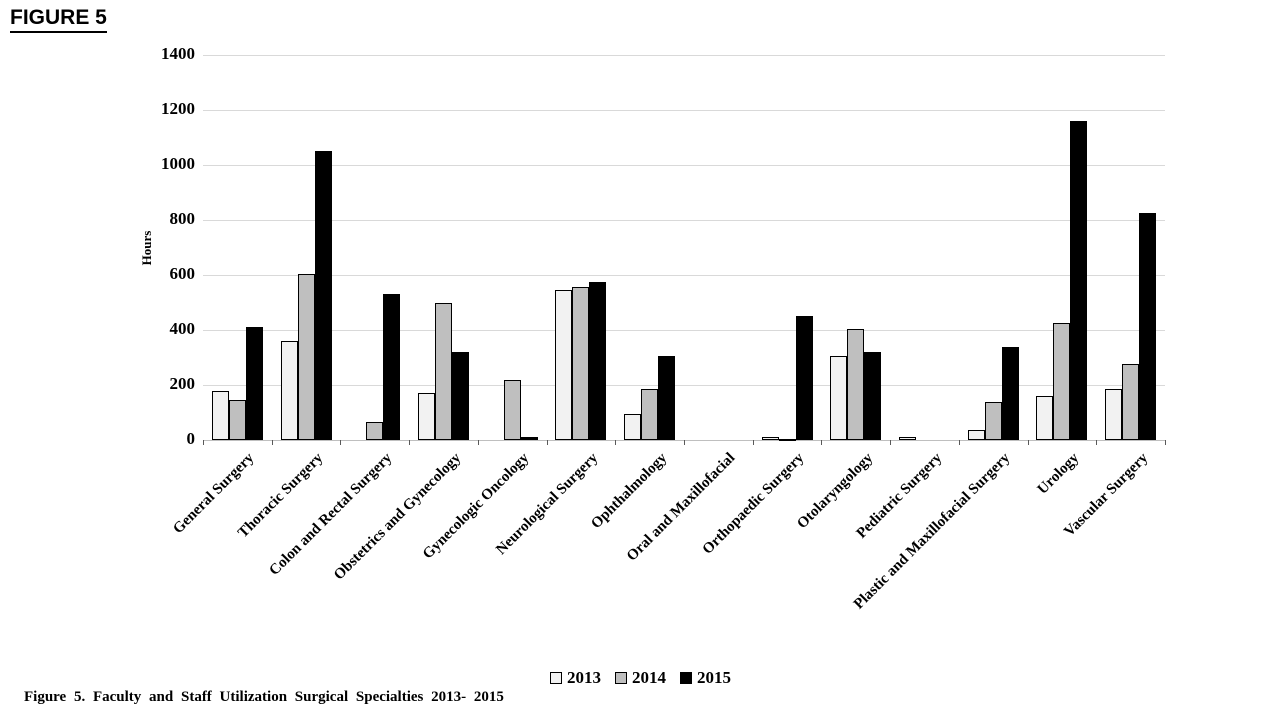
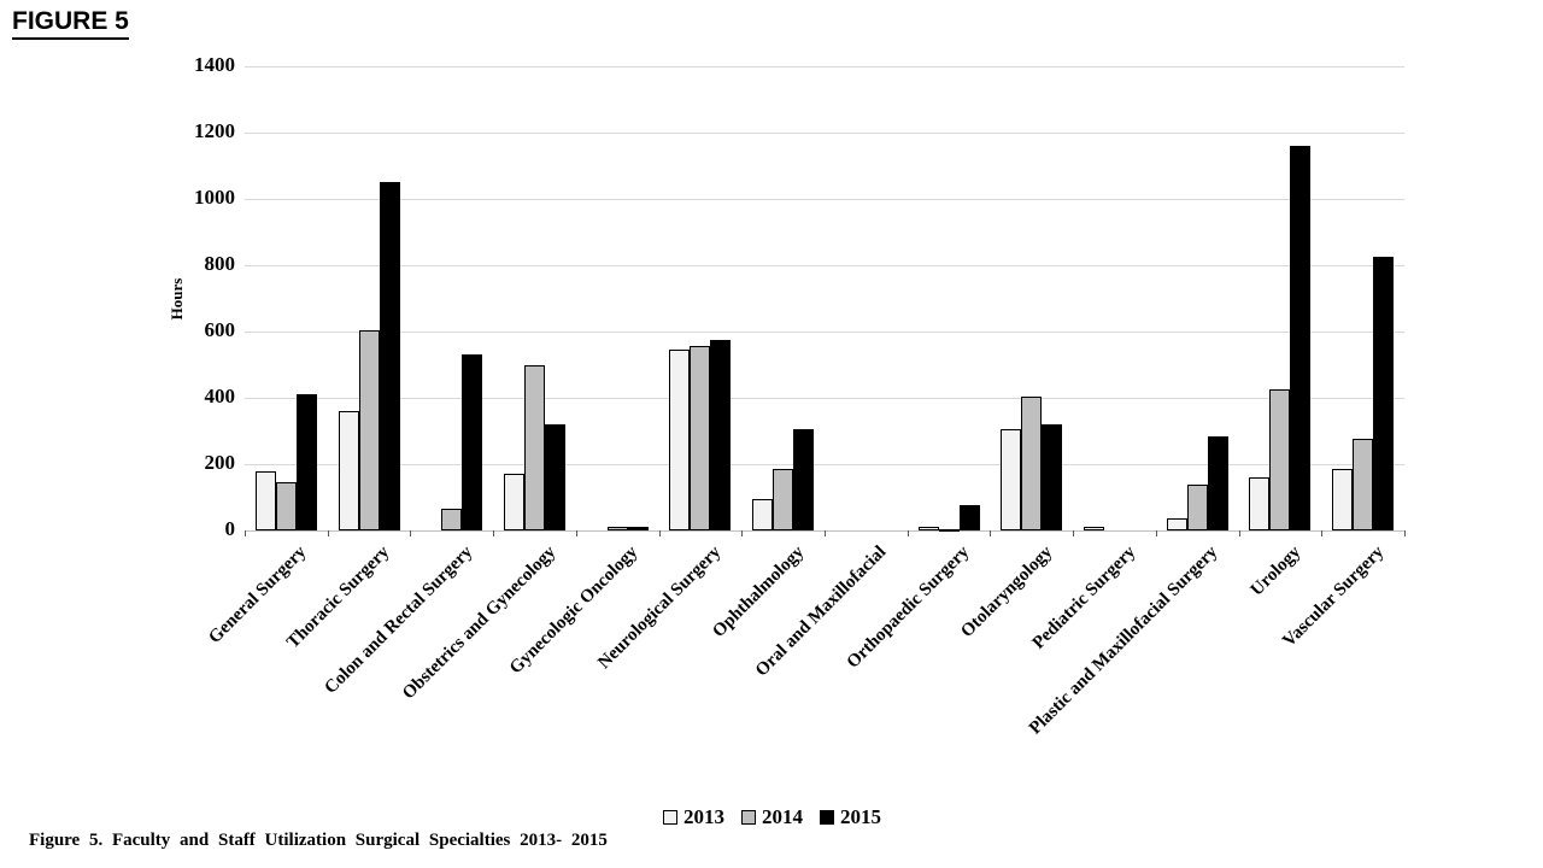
2014/Gynecologic Oncology: 220 -> 10
2015/Orthopaedic Surgery: 450 -> 80
2015/Plastic and Maxillofacial Surgery: 340 -> 280
